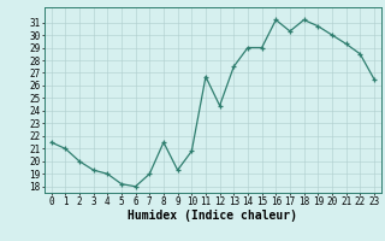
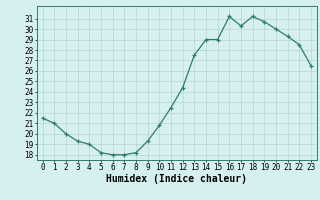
7: 19.0 -> 18.0
8: 21.5 -> 18.2
11: 26.7 -> 22.5
